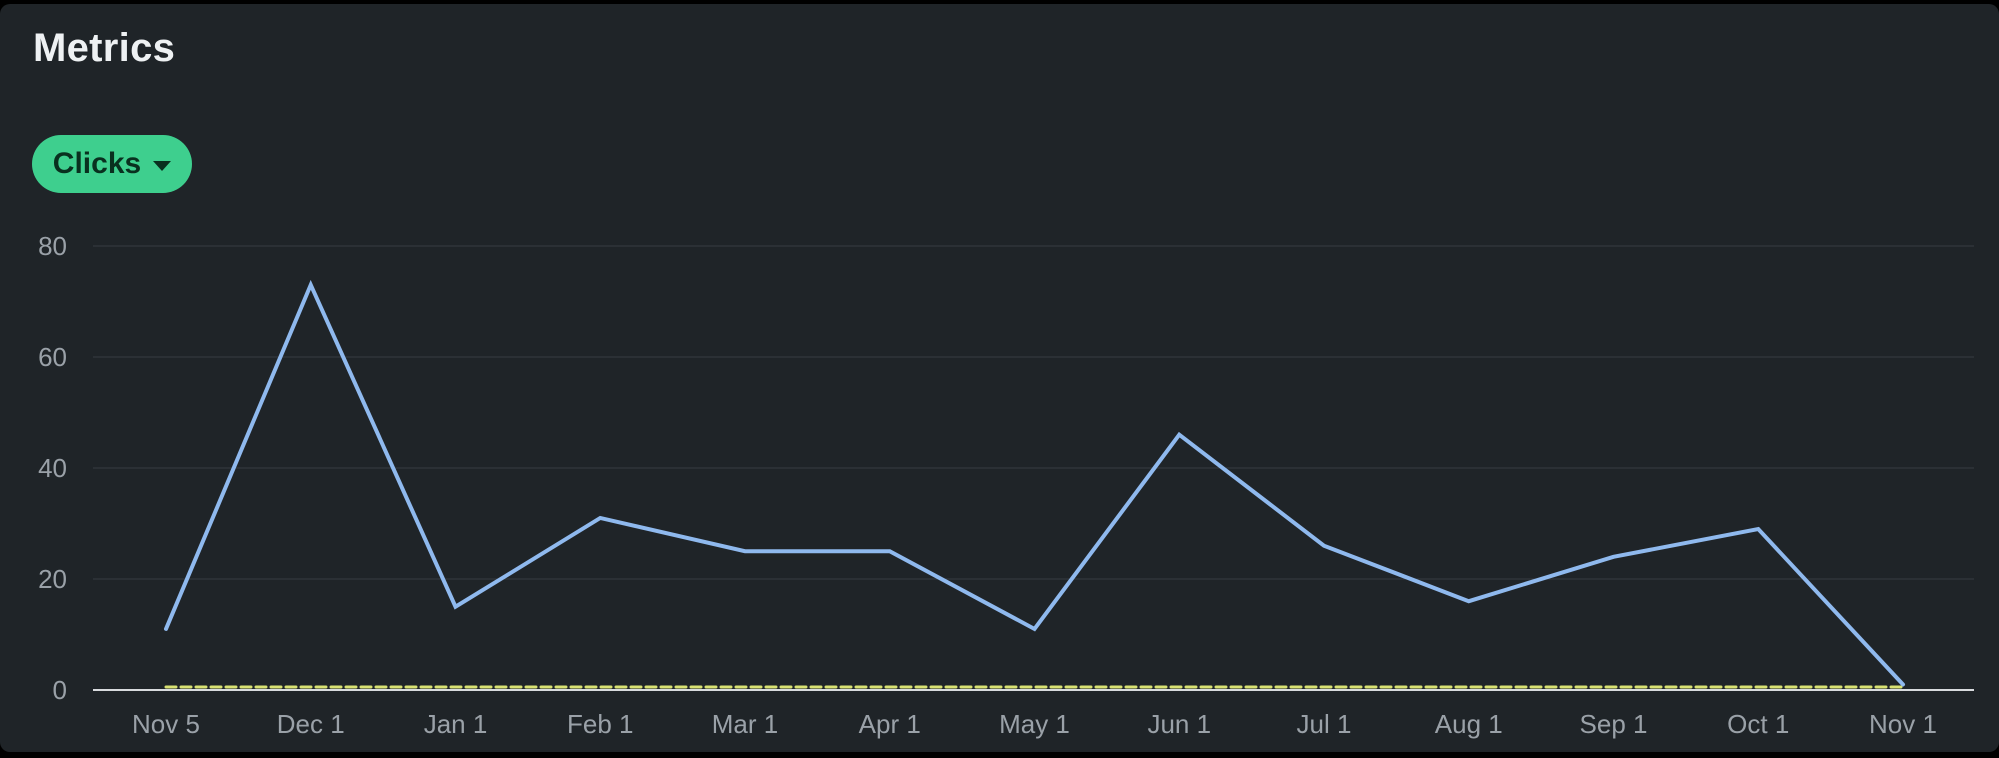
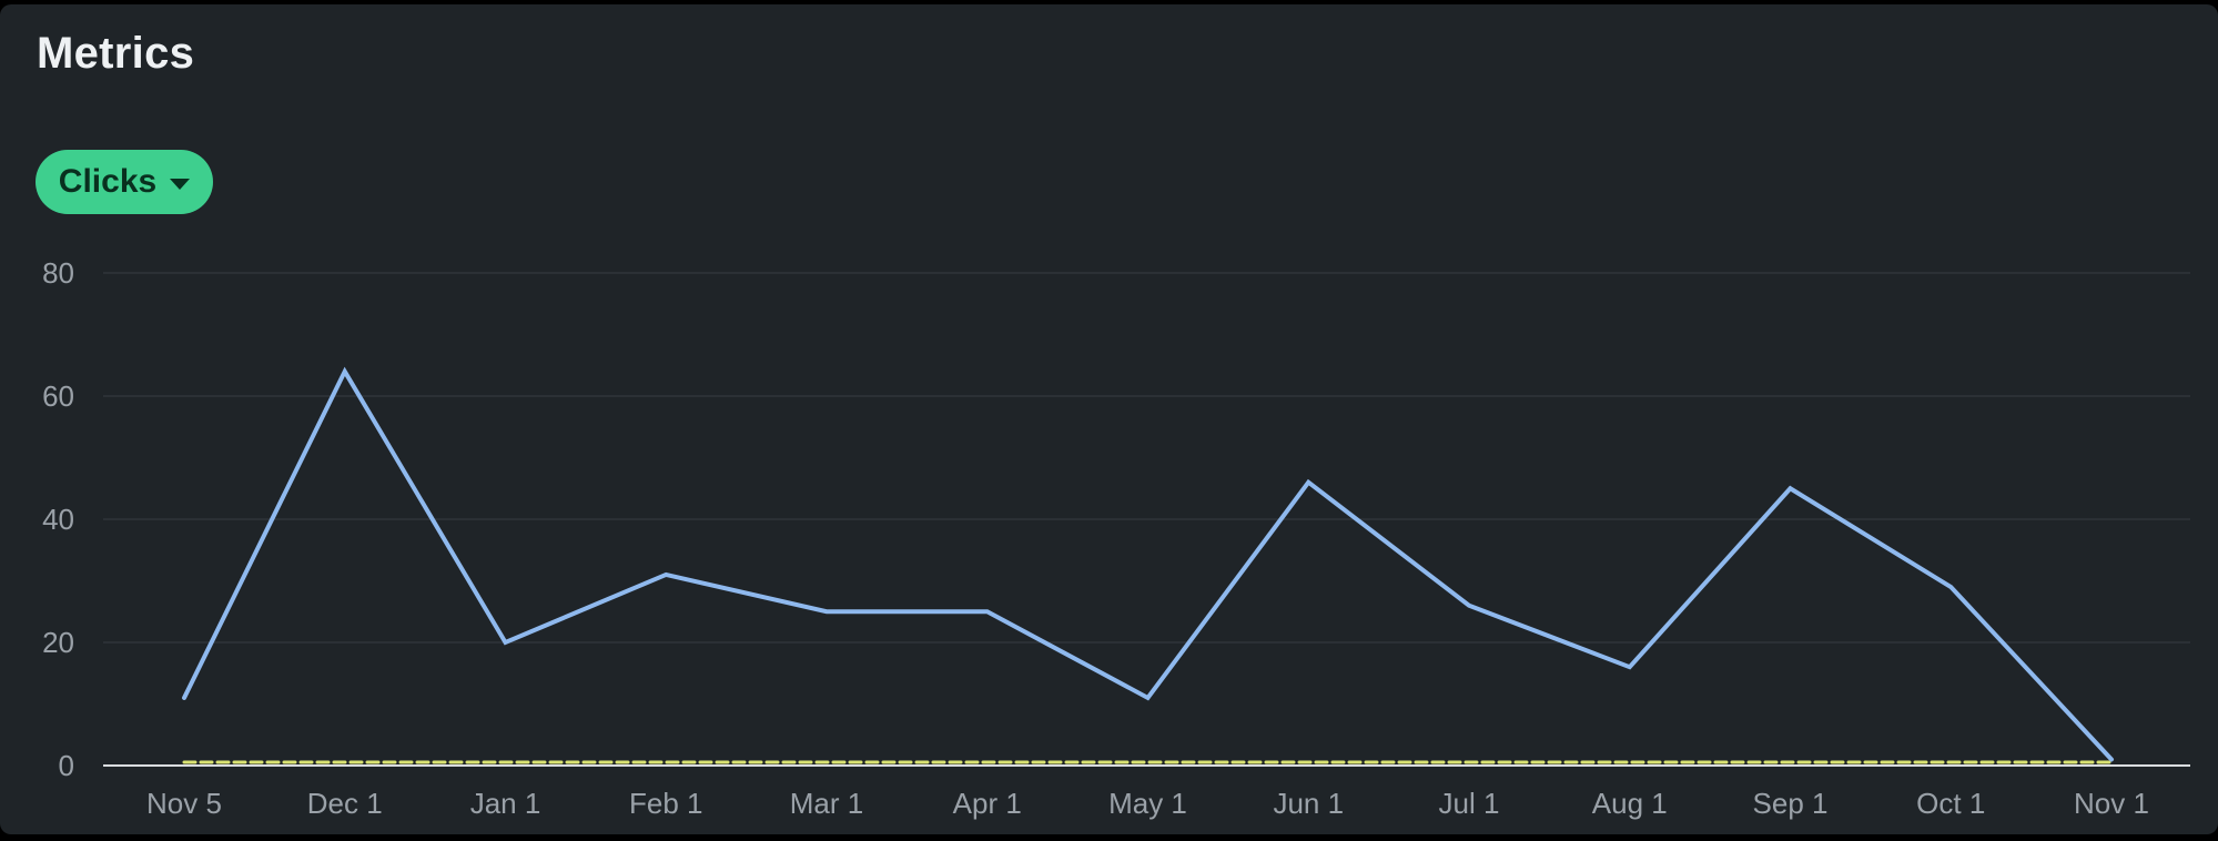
Clicks/Dec 1: 73 -> 64
Clicks/Jan 1: 15 -> 20
Clicks/Sep 1: 24 -> 45
